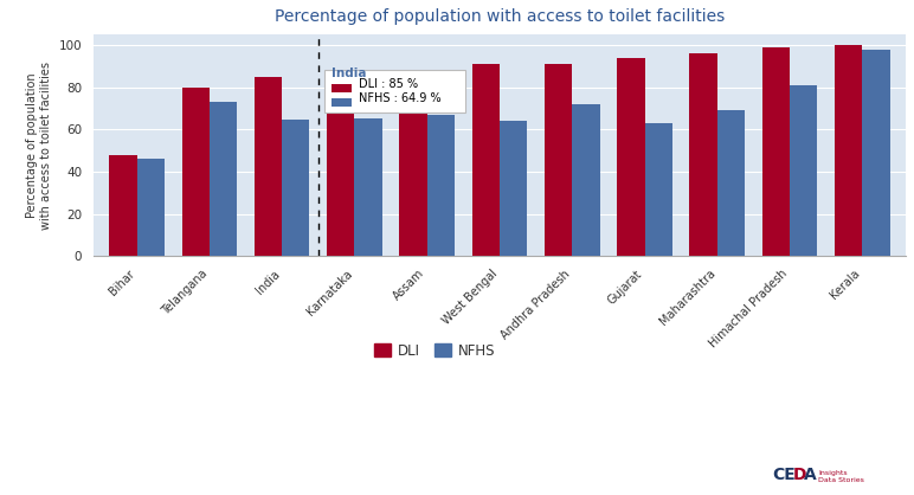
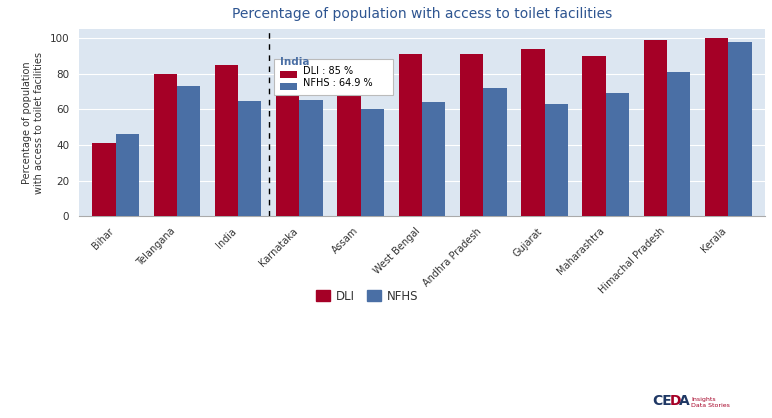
DLI/Bihar: 48 -> 41
NFHS/Assam: 67 -> 60
DLI/Maharashtra: 96 -> 90
